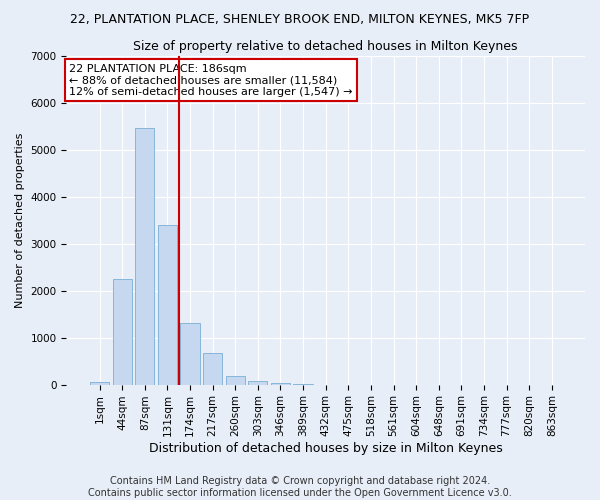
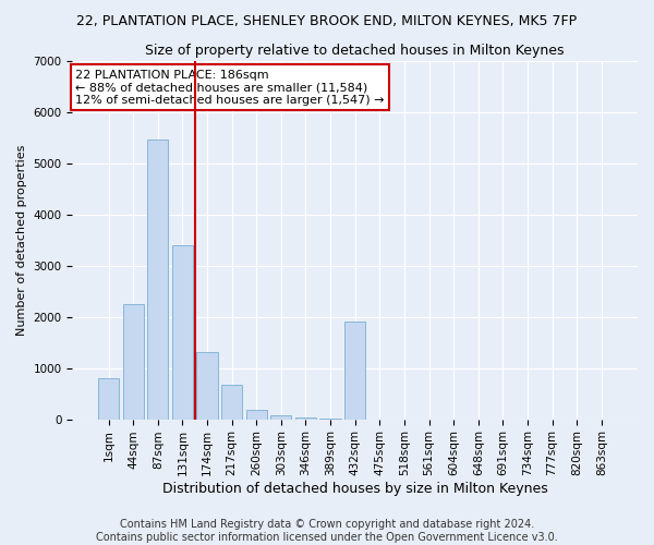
1sqm: 60 -> 800
432sqm: 0 -> 1900
